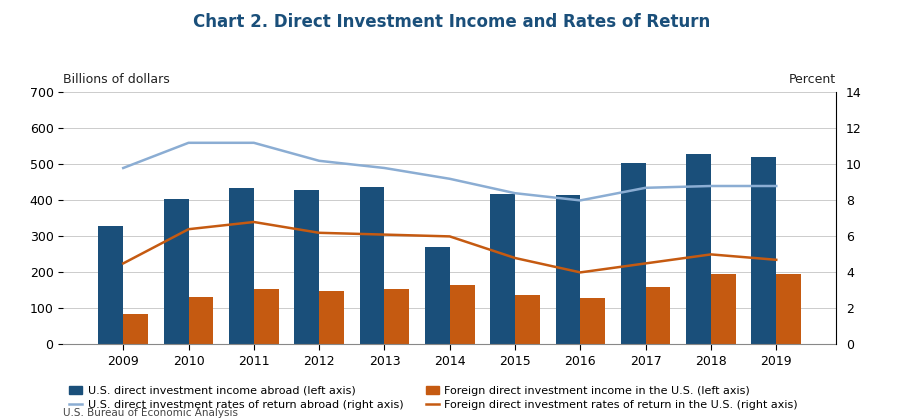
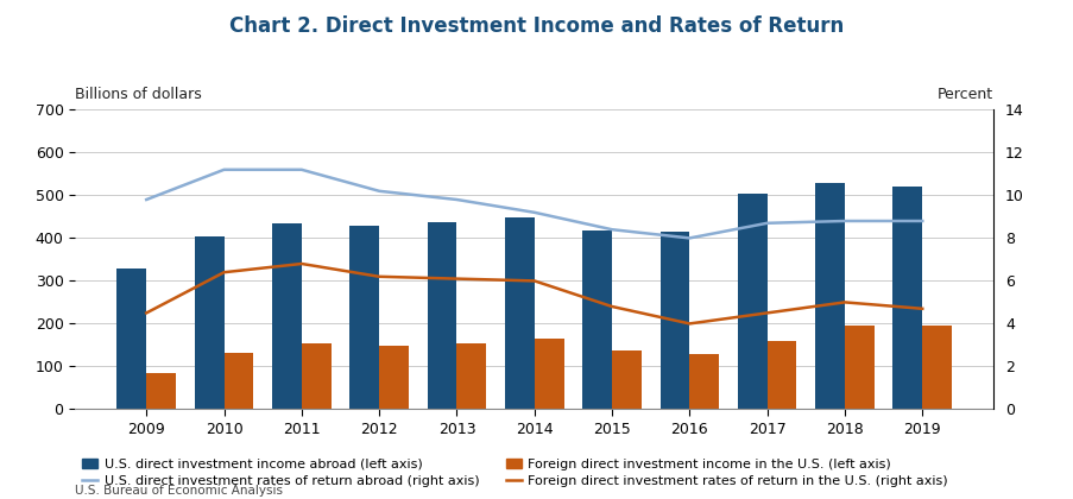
U.S. direct investment income abroad (left axis)/2014: 270 -> 448
